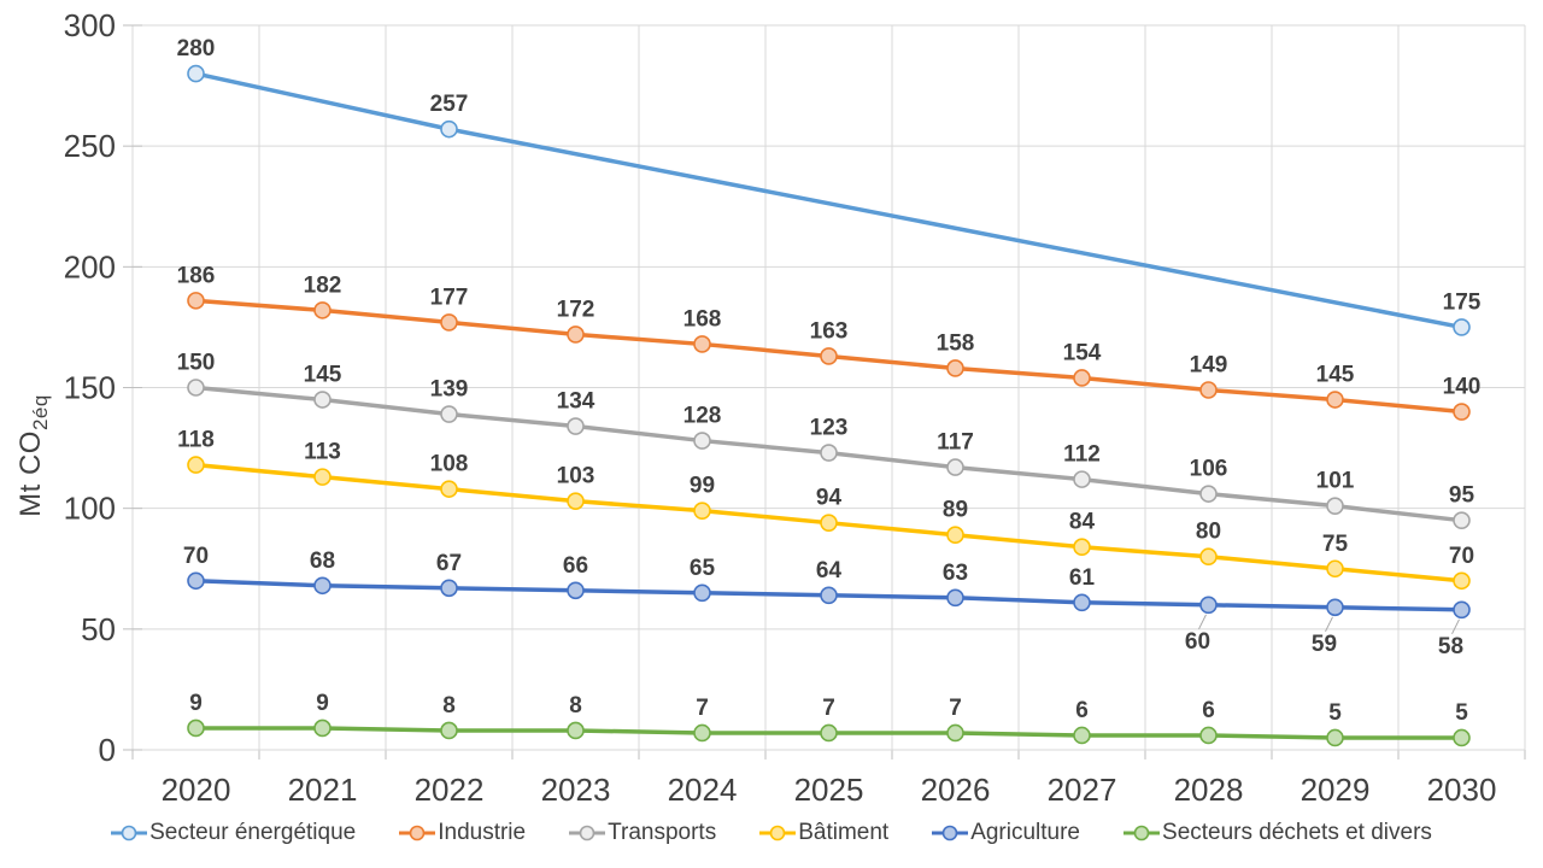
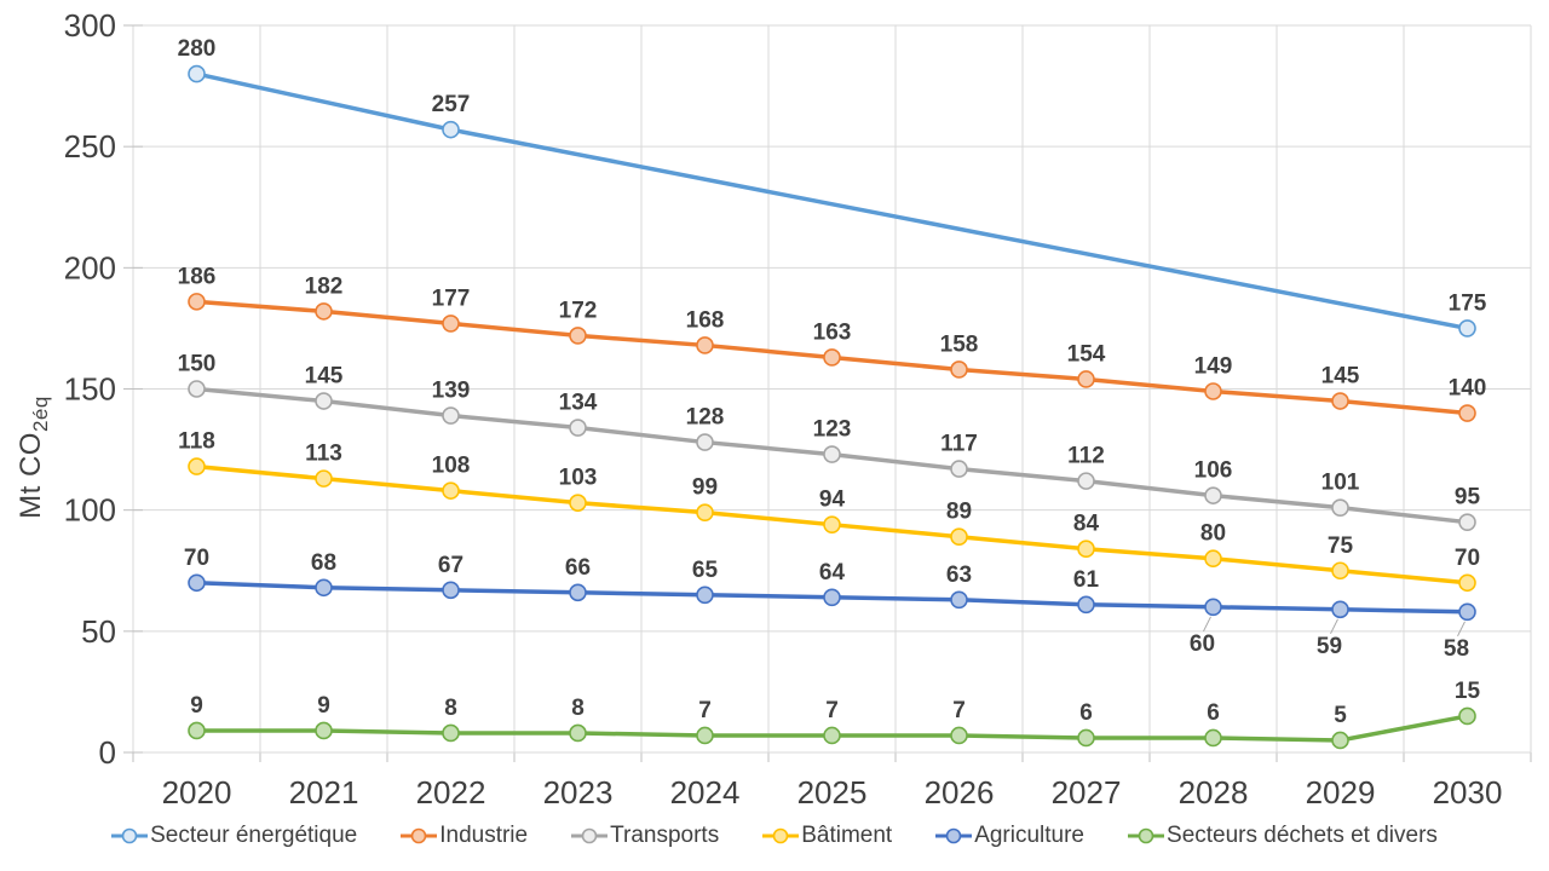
Secteurs déchets et divers/2030: 5 -> 15
